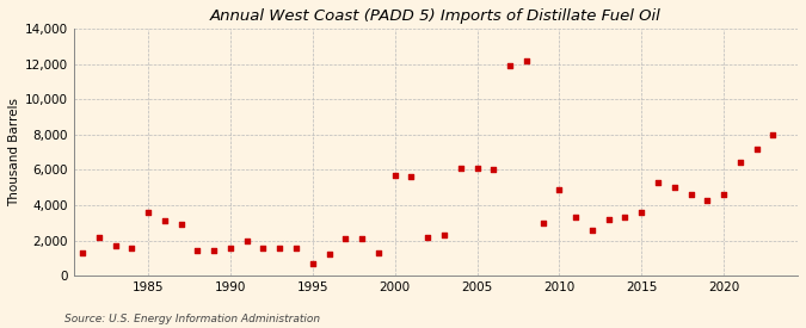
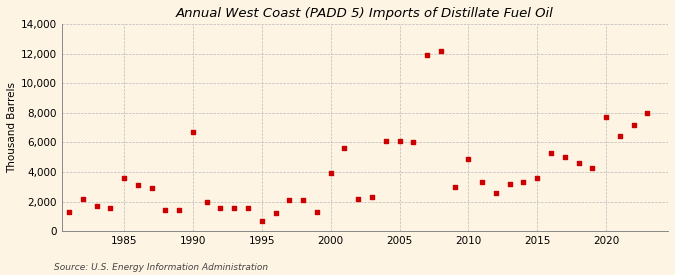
1990: 1,600 -> 6,700
2000: 5,700 -> 3,900
2020: 4,600 -> 7,700
